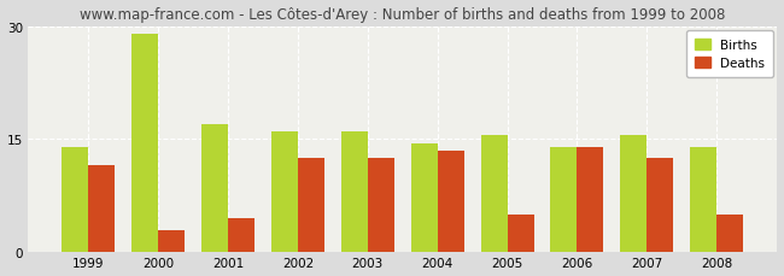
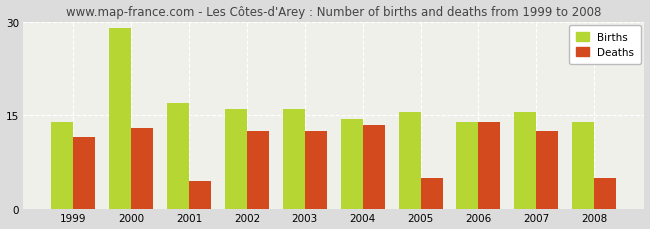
Deaths/2000: 3.0 -> 13.0
